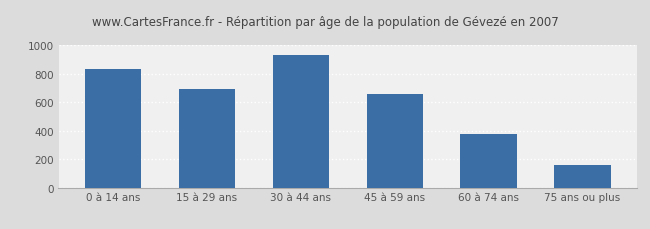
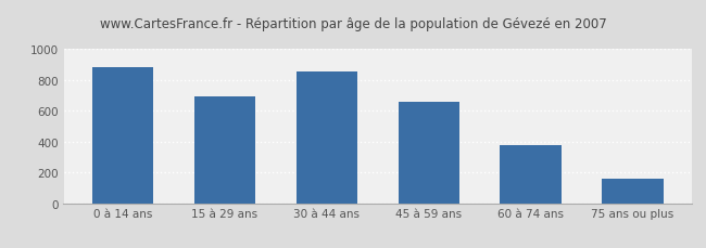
0 à 14 ans: 830 -> 880
30 à 44 ans: 930 -> 850
